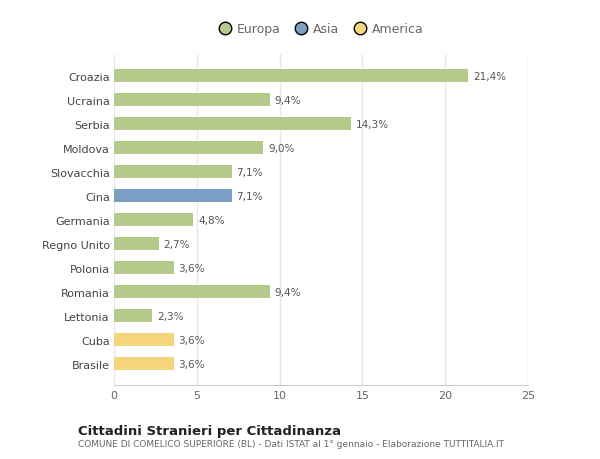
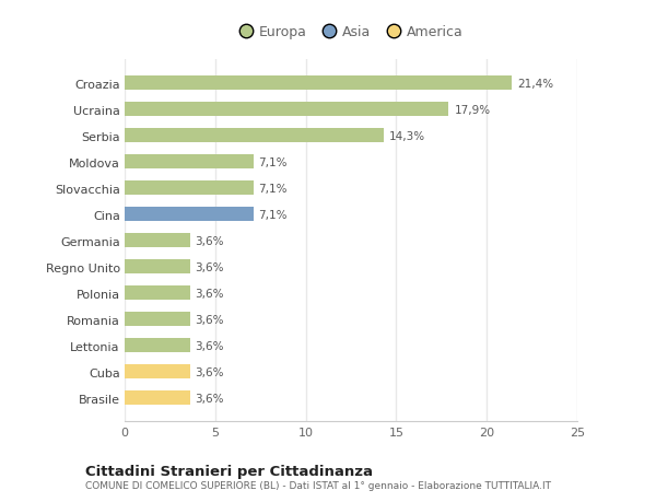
Ucraina: 9,4% -> 17,9%
Moldova: 9,0% -> 7,1%
Germania: 4,8% -> 3,6%
Regno Unito: 2,7% -> 3,6%
Romania: 9,4% -> 3,6%
Lettonia: 2,3% -> 3,6%
